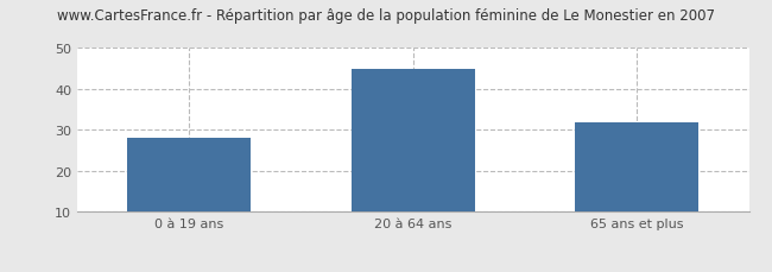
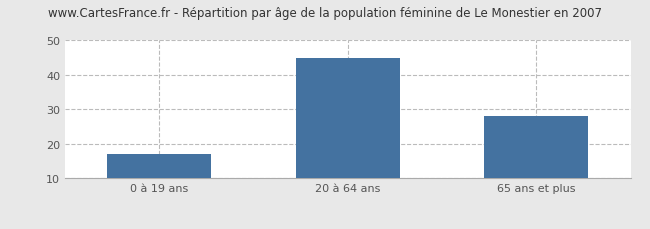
0 à 19 ans: 28 -> 17
65 ans et plus: 32 -> 28
